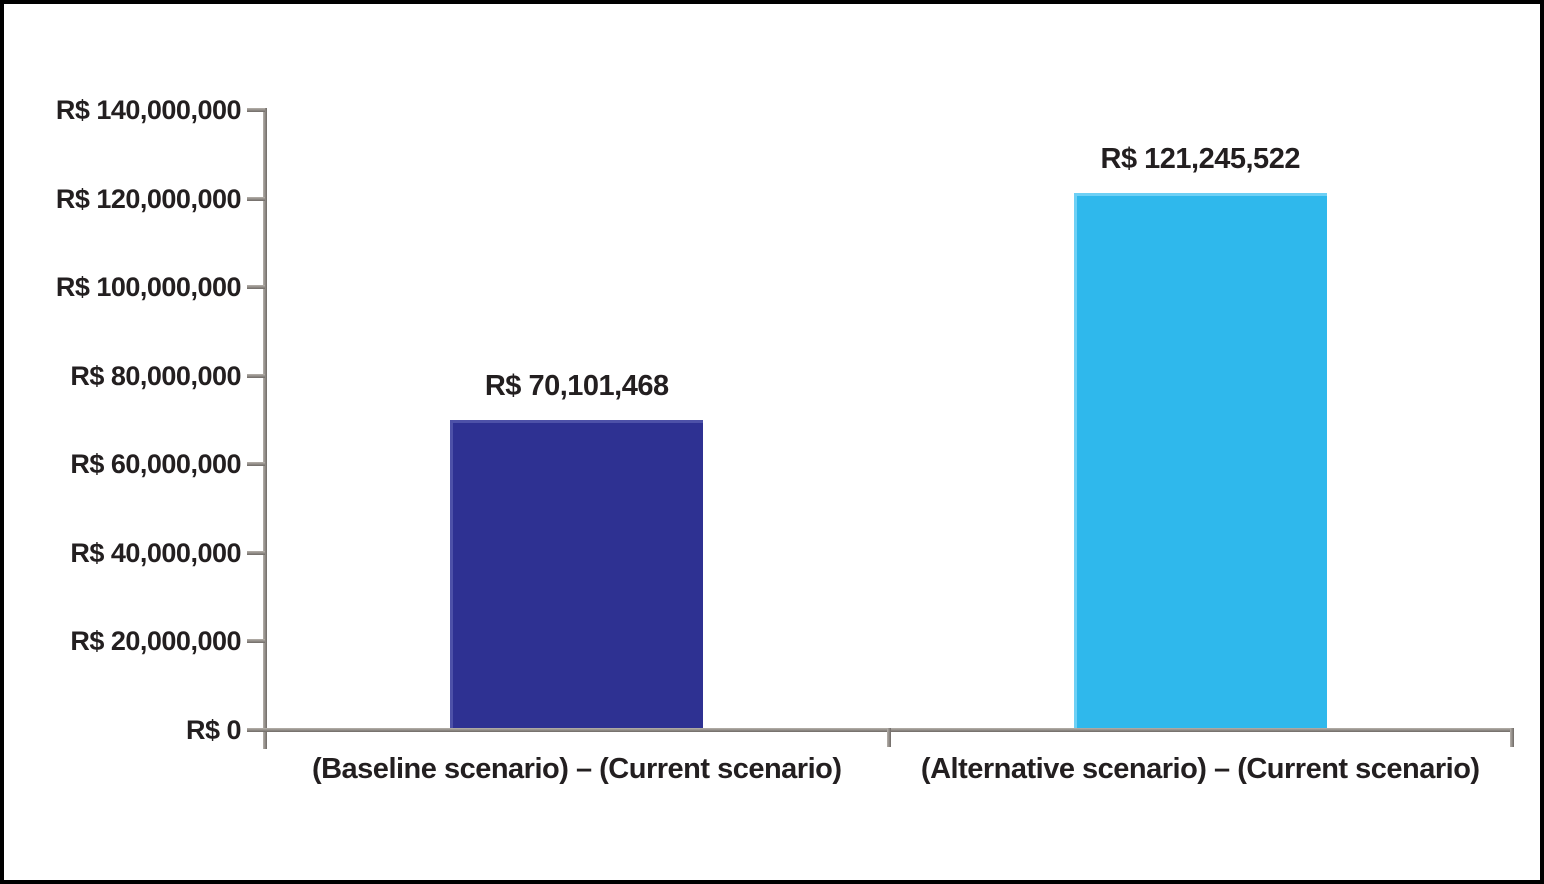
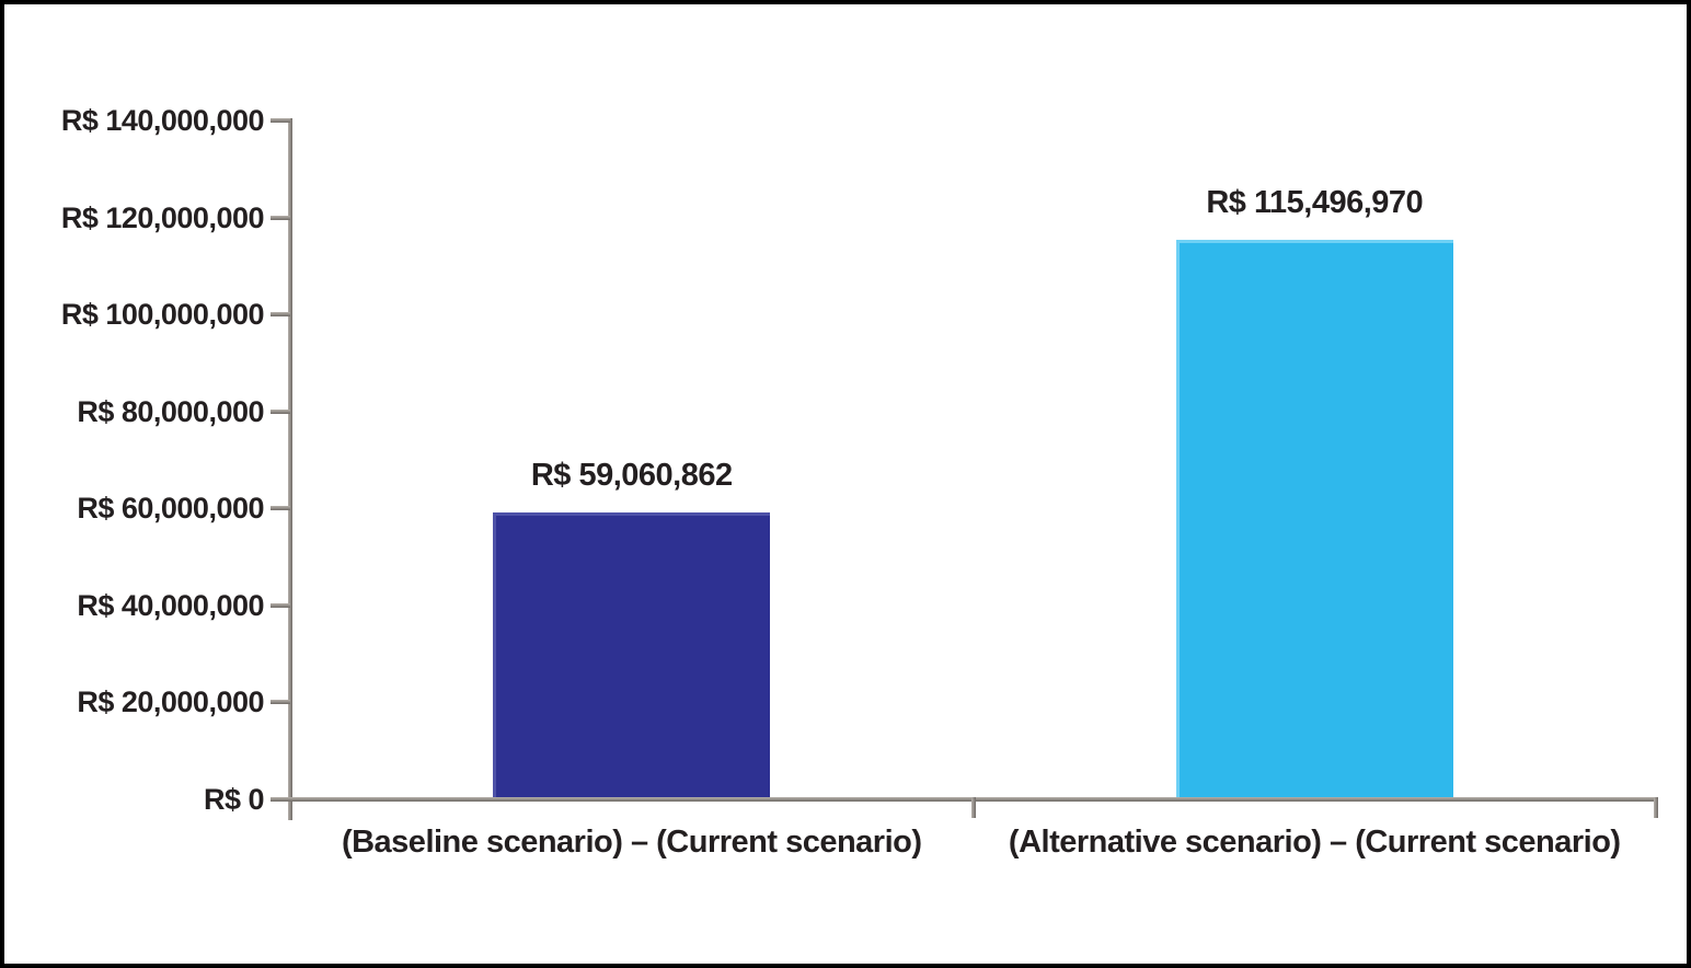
(Baseline scenario) – (Current scenario): 70,101,468 -> 59,060,862
(Alternative scenario) – (Current scenario): 121,245,522 -> 115,496,970
